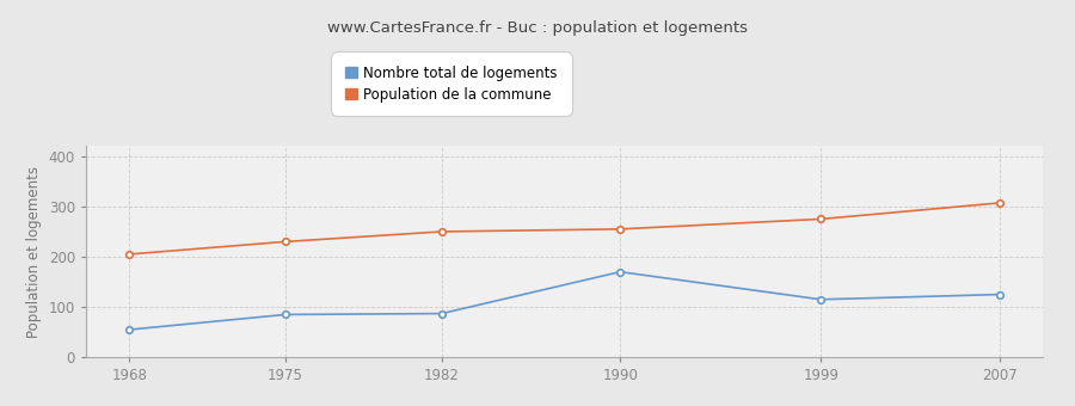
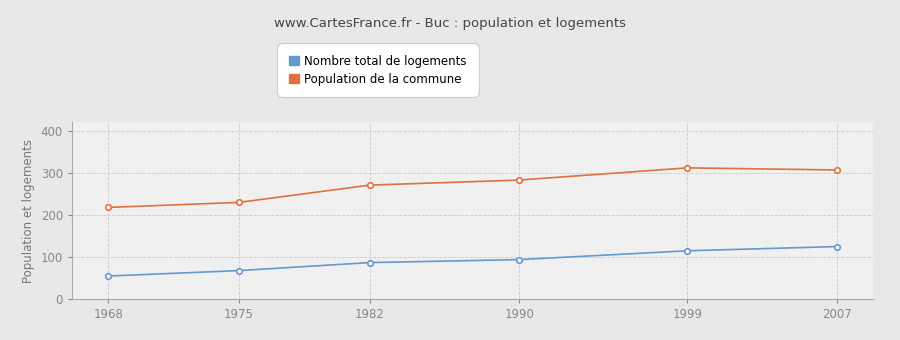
Population de la commune/1968: 205 -> 218
Nombre total de logements/1975: 85 -> 68
Population de la commune/1982: 250 -> 271
Nombre total de logements/1990: 170 -> 94
Population de la commune/1990: 255 -> 283
Population de la commune/1999: 275 -> 312
